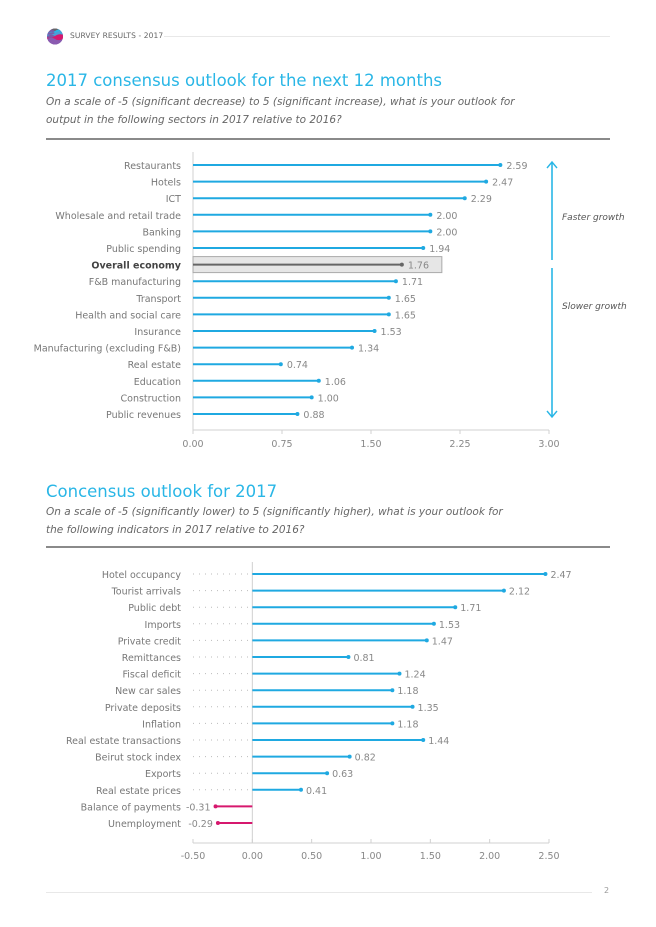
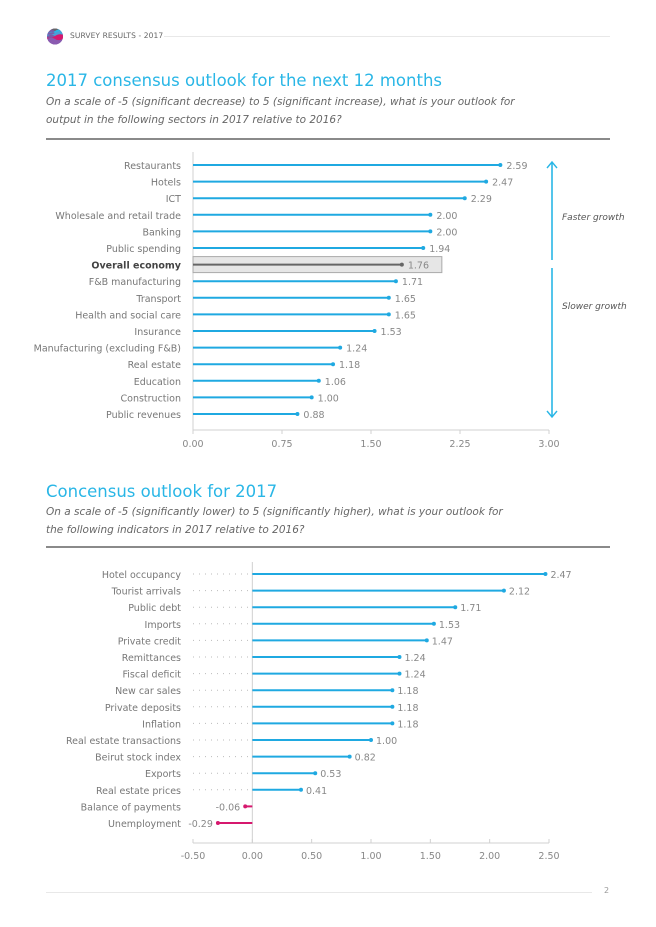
2017 consensus outlook for the next 12 months/Manufacturing (excluding F&B): 1.34 -> 1.24
2017 consensus outlook for the next 12 months/Real estate: 0.74 -> 1.18
Concensus outlook for 2017/Remittances: 0.81 -> 1.24
Concensus outlook for 2017/Private deposits: 1.35 -> 1.18
Concensus outlook for 2017/Real estate transactions: 1.44 -> 1.00
Concensus outlook for 2017/Exports: 0.63 -> 0.53
Concensus outlook for 2017/Balance of payments: -0.31 -> -0.06
